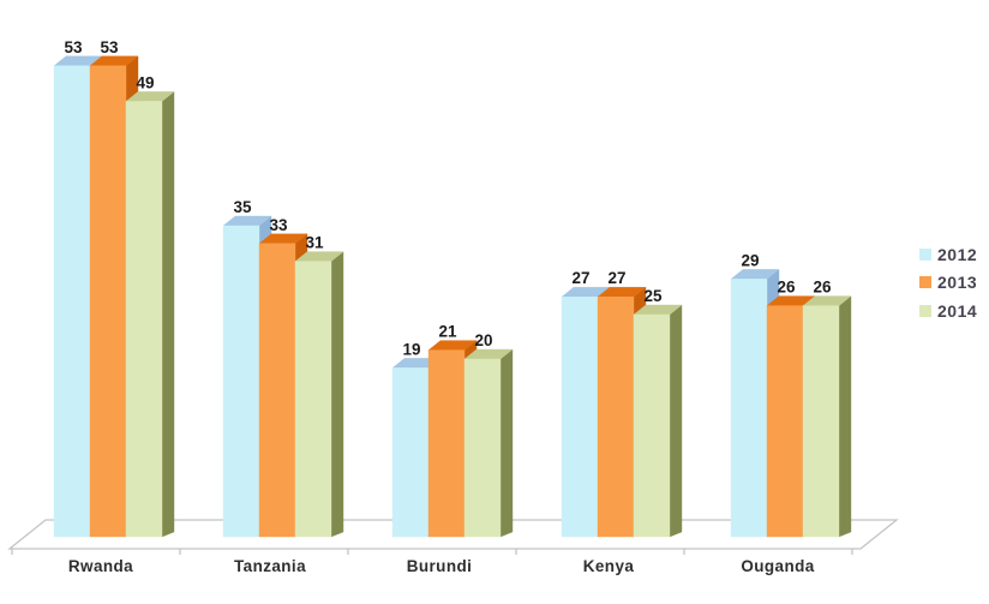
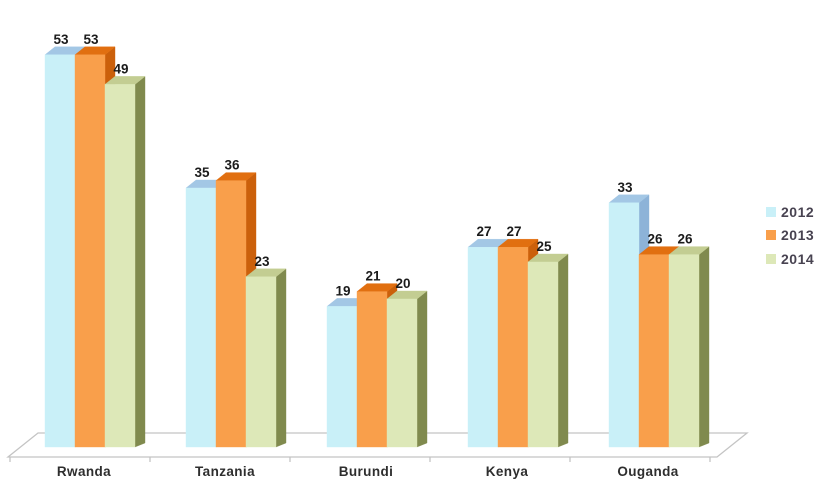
2013/Tanzania: 33 -> 36
2014/Tanzania: 31 -> 23
2012/Ouganda: 29 -> 33
